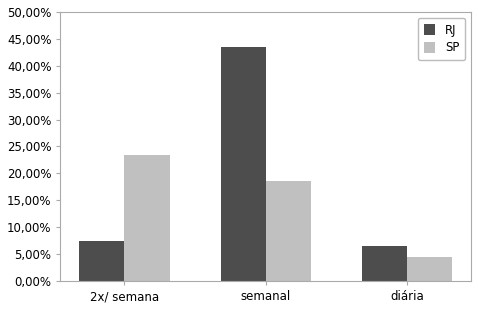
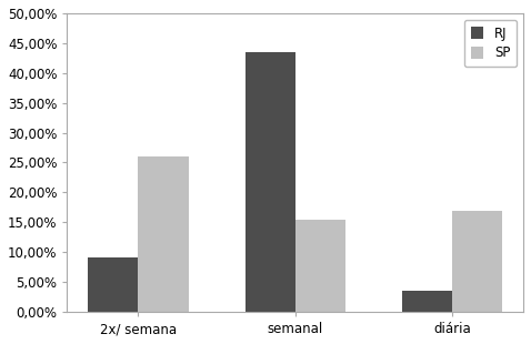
RJ/2x/ semana: 7,5% -> 9,2%
SP/2x/ semana: 23,5% -> 26,0%
SP/semanal: 18,5% -> 15,4%
RJ/diária: 6,5% -> 3,6%
SP/diária: 4,5% -> 17,0%
